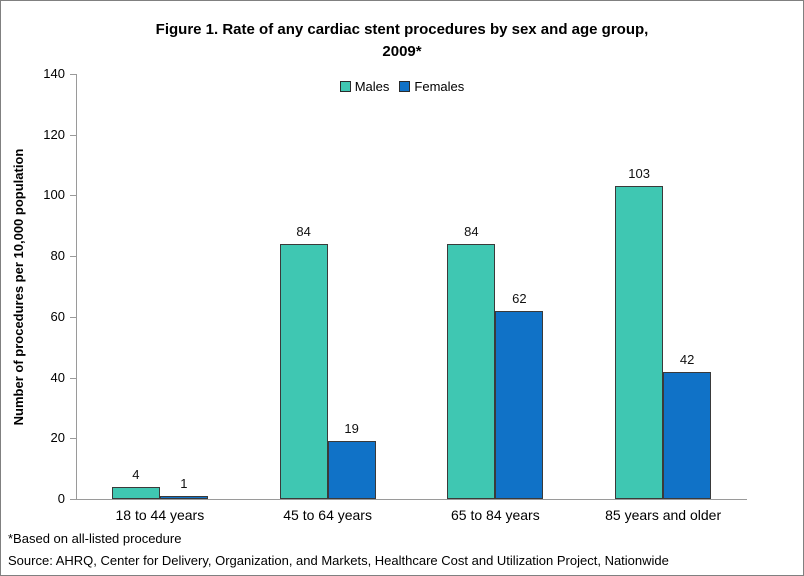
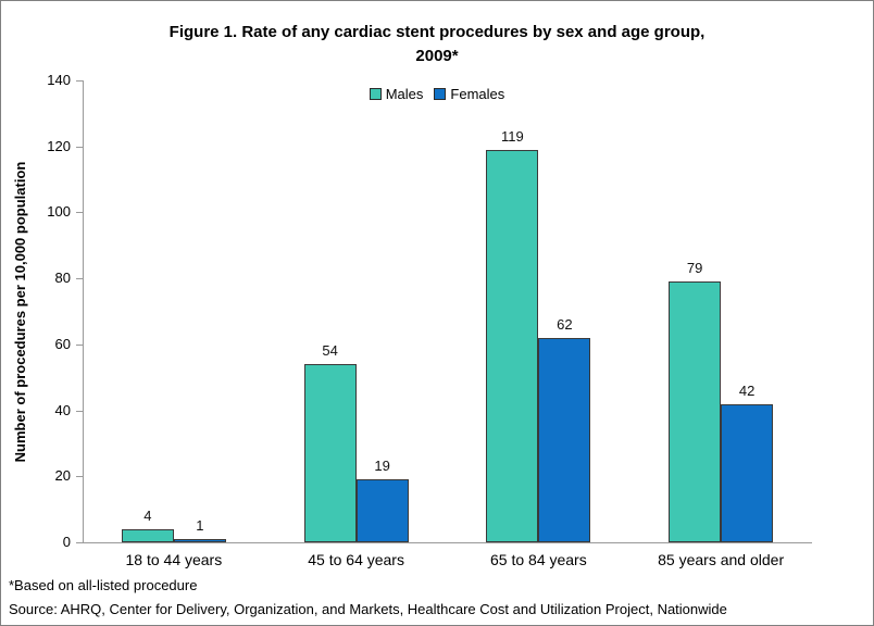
Males/45 to 64 years: 84 -> 54
Males/65 to 84 years: 84 -> 119
Males/85 years and older: 103 -> 79
